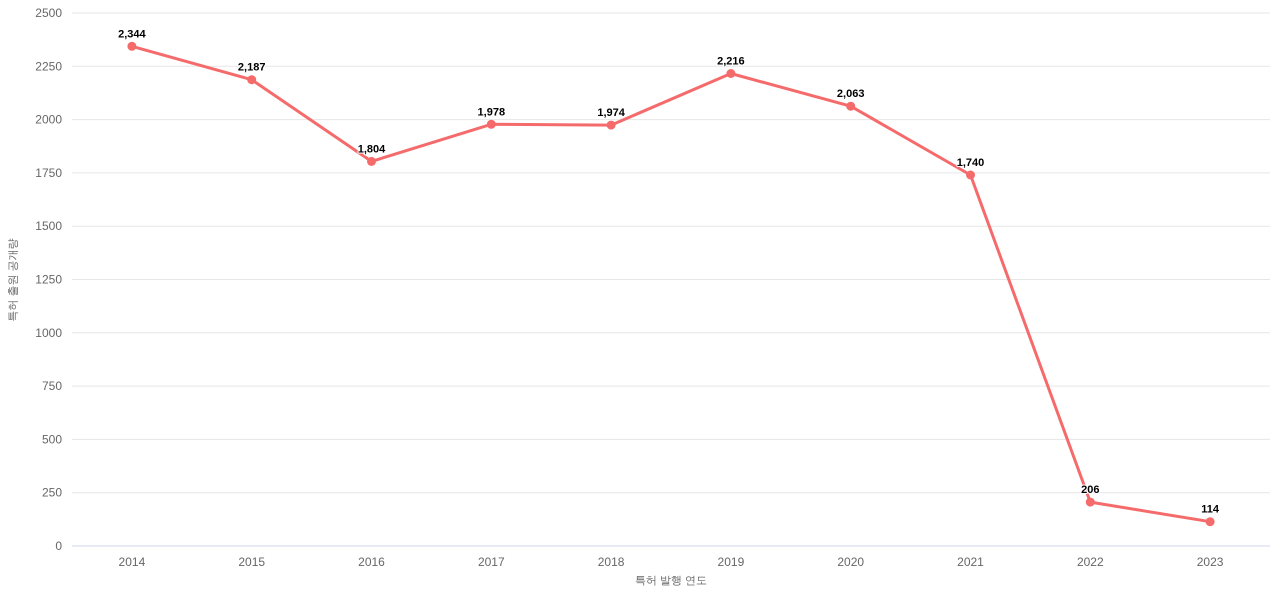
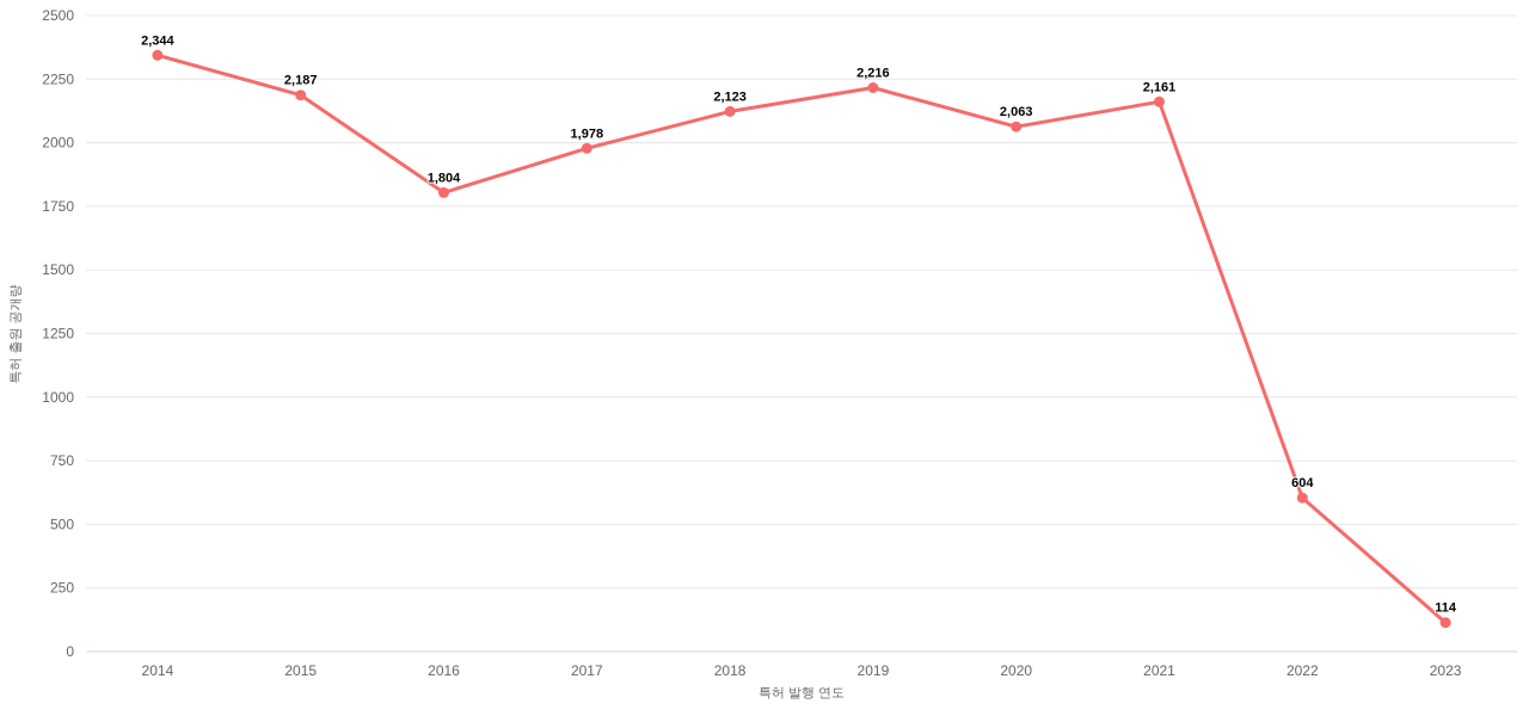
2018: 1,974 -> 2,123
2021: 1,740 -> 2,161
2022: 206 -> 604
